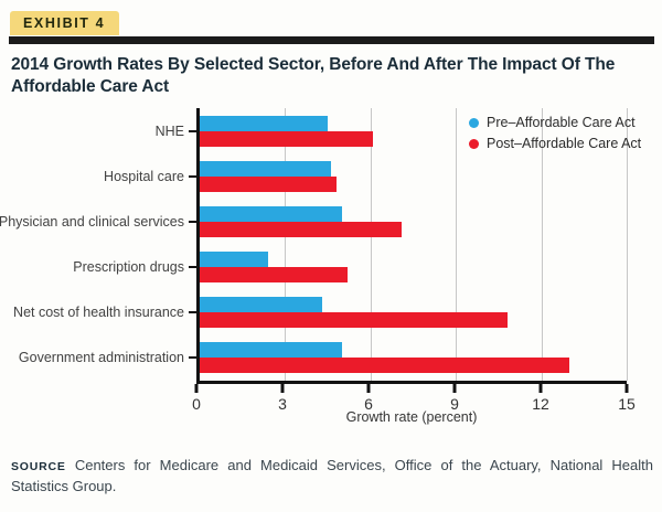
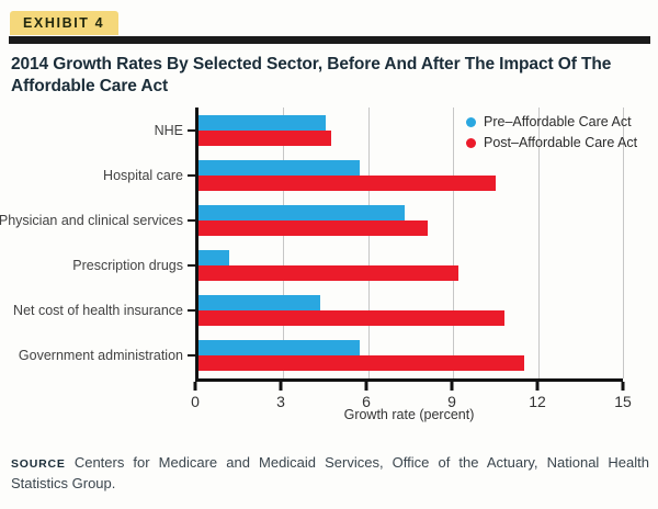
Post–Affordable Care Act/NHE: 6.1 -> 4.7
Pre–Affordable Care Act/Hospital care: 4.6 -> 5.7
Post–Affordable Care Act/Hospital care: 4.8 -> 10.5
Pre–Affordable Care Act/Physician and clinical services: 5.0 -> 7.3
Post–Affordable Care Act/Physician and clinical services: 7.1 -> 8.1
Pre–Affordable Care Act/Prescription drugs: 2.4 -> 1.1
Post–Affordable Care Act/Prescription drugs: 5.2 -> 9.2
Pre–Affordable Care Act/Government administration: 5.0 -> 5.7
Post–Affordable Care Act/Government administration: 13.0 -> 11.5
